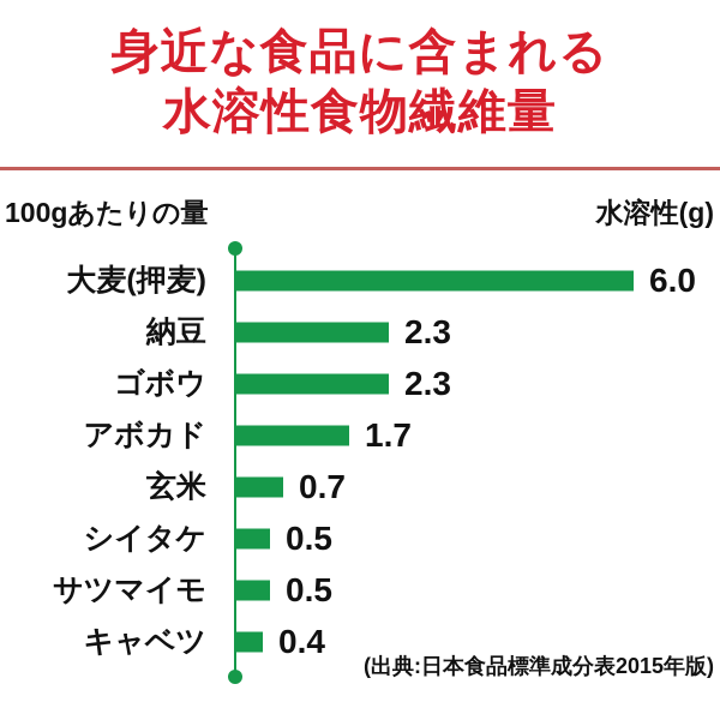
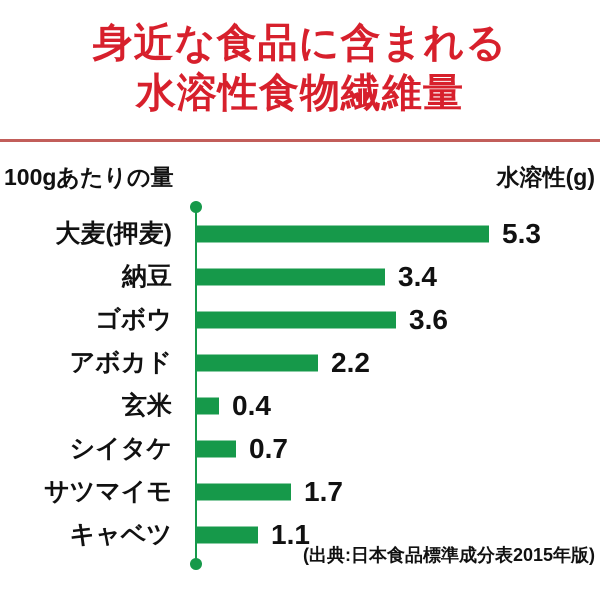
大麦(押麦): 6.0 -> 5.3
納豆: 2.3 -> 3.4
ゴボウ: 2.3 -> 3.6
アボカド: 1.7 -> 2.2
玄米: 0.7 -> 0.4
シイタケ: 0.5 -> 0.7
サツマイモ: 0.5 -> 1.7
キャベツ: 0.4 -> 1.1
